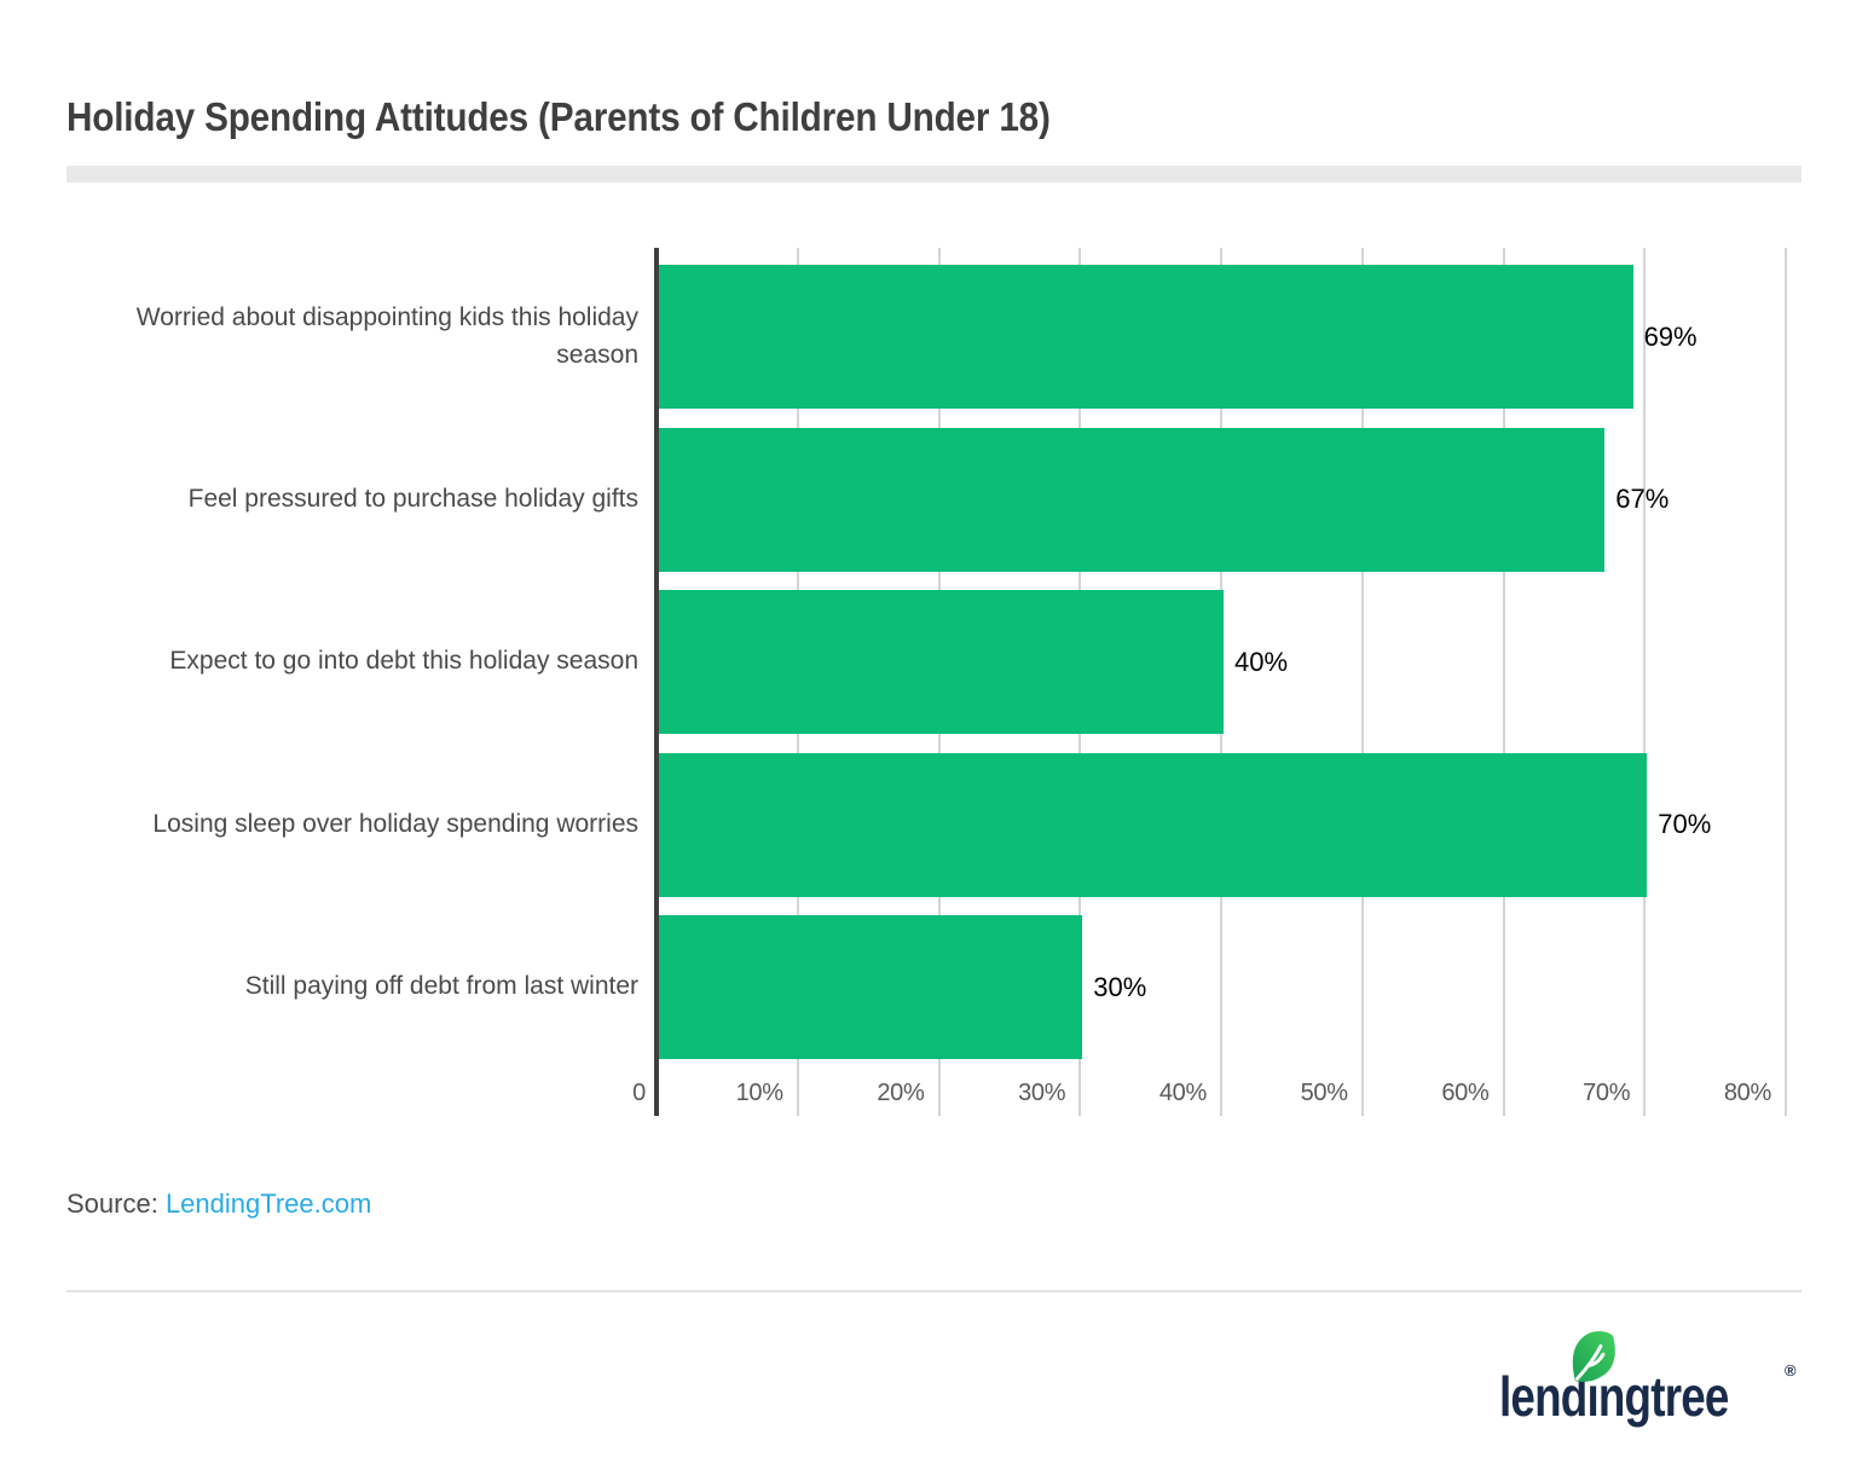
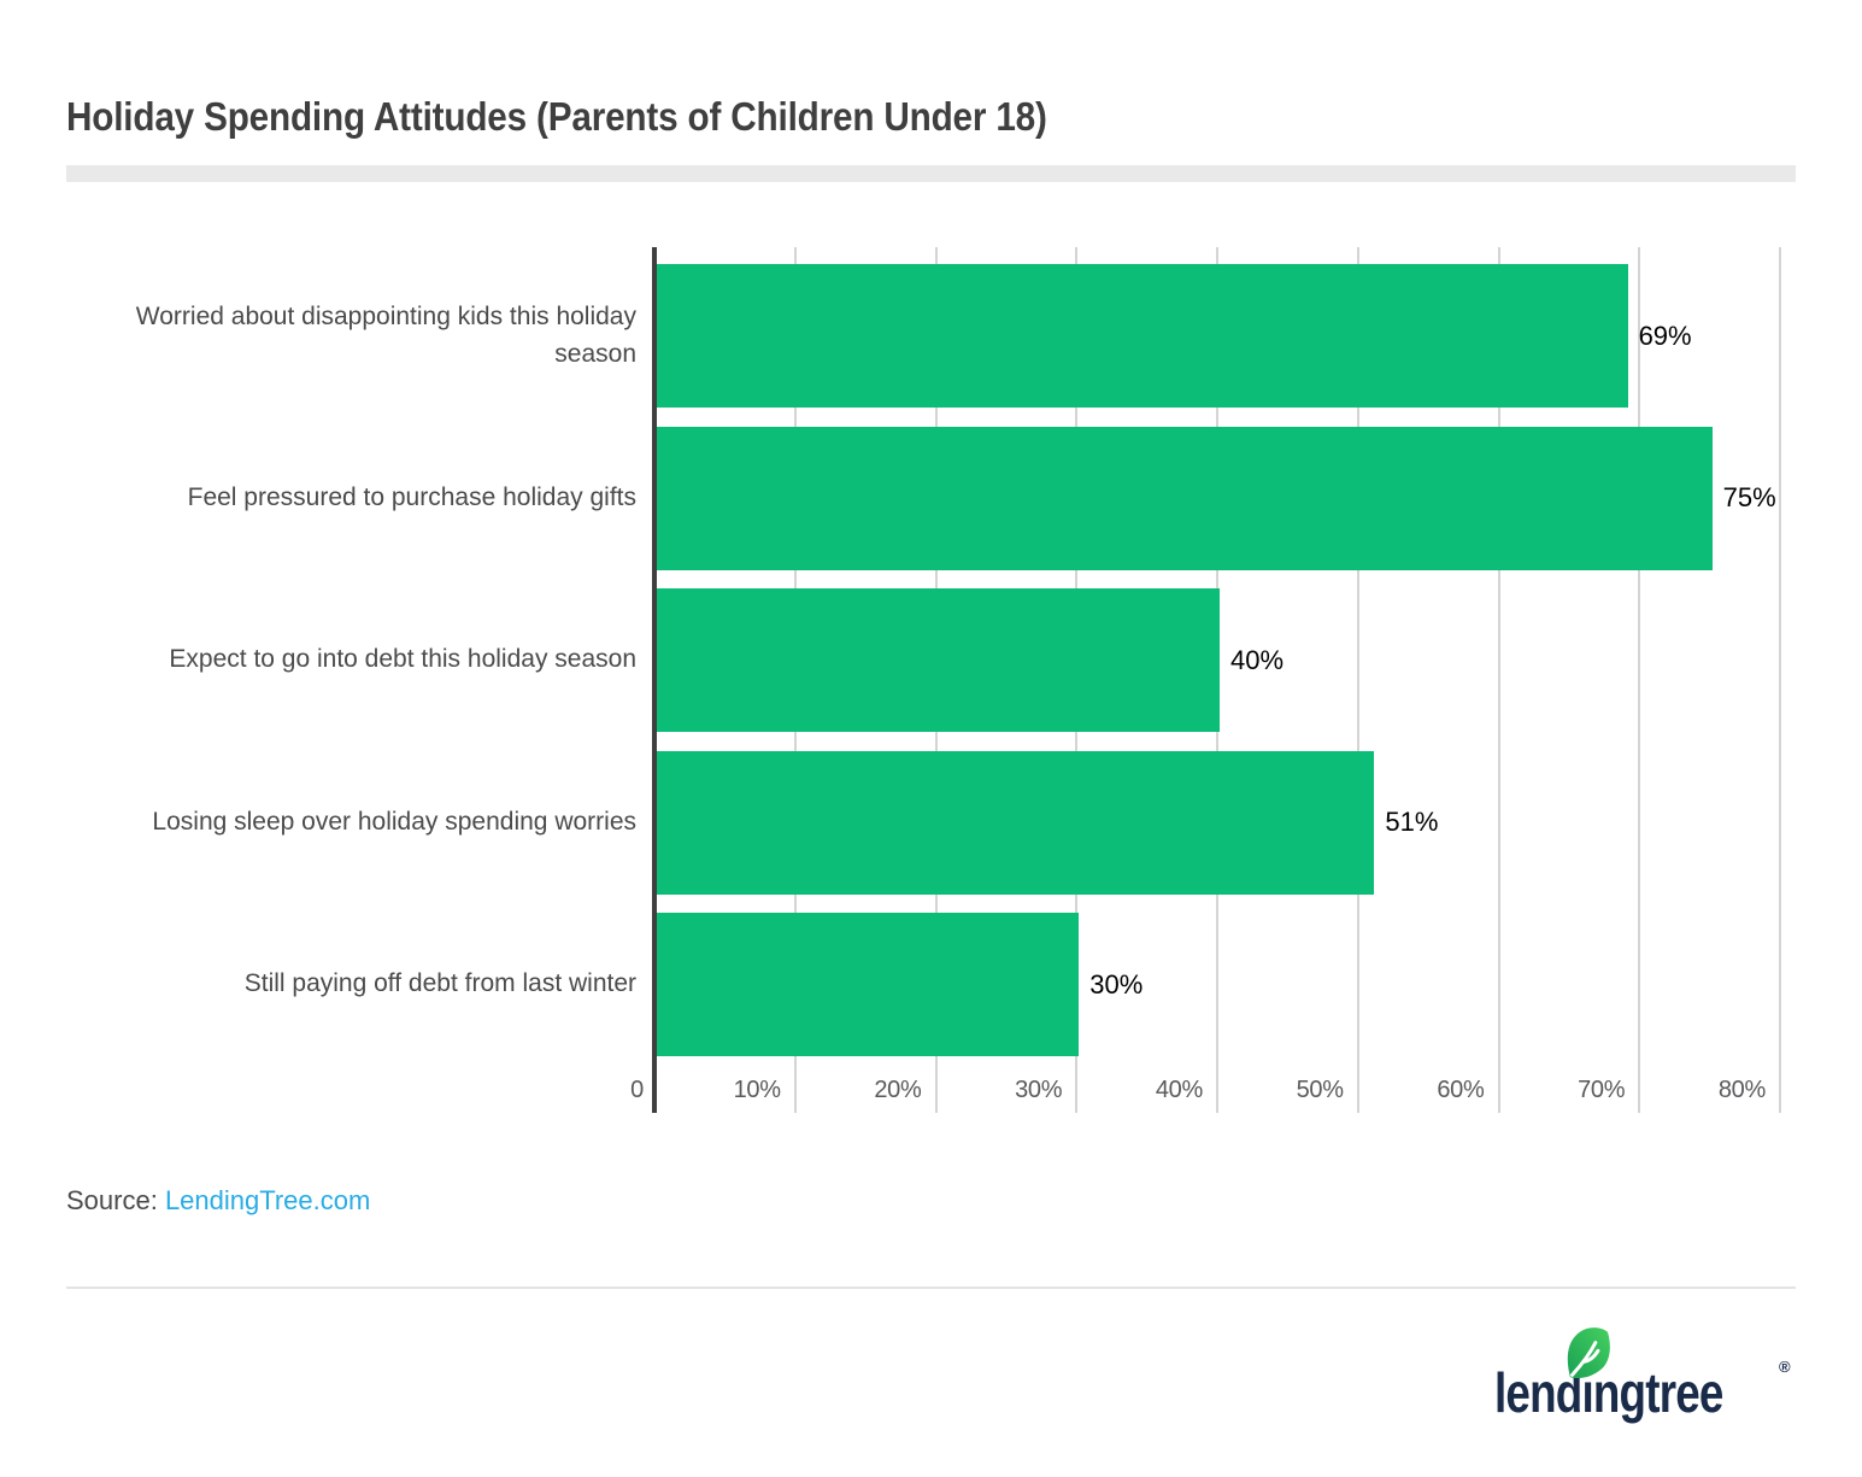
Feel pressured to purchase holiday gifts: 67% -> 75%
Losing sleep over holiday spending worries: 70% -> 51%
